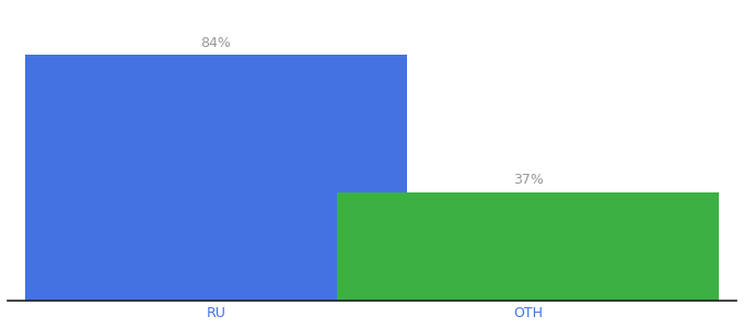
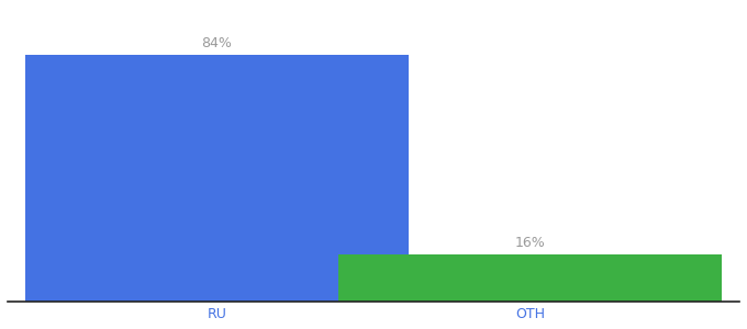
OTH: 37% -> 16%
